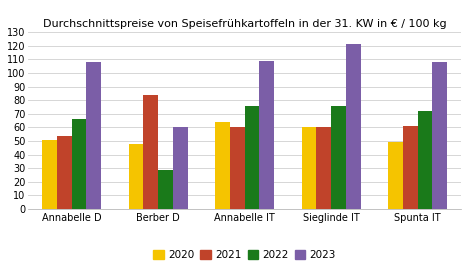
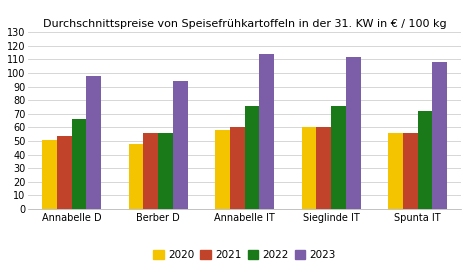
2023/Annabelle D: 108 -> 98
2021/Berber D: 84 -> 56
2022/Berber D: 29 -> 56
2023/Berber D: 60 -> 94
2020/Annabelle IT: 64 -> 58
2023/Annabelle IT: 109 -> 114
2023/Sieglinde IT: 121 -> 112
2020/Spunta IT: 49 -> 56
2021/Spunta IT: 61 -> 56
